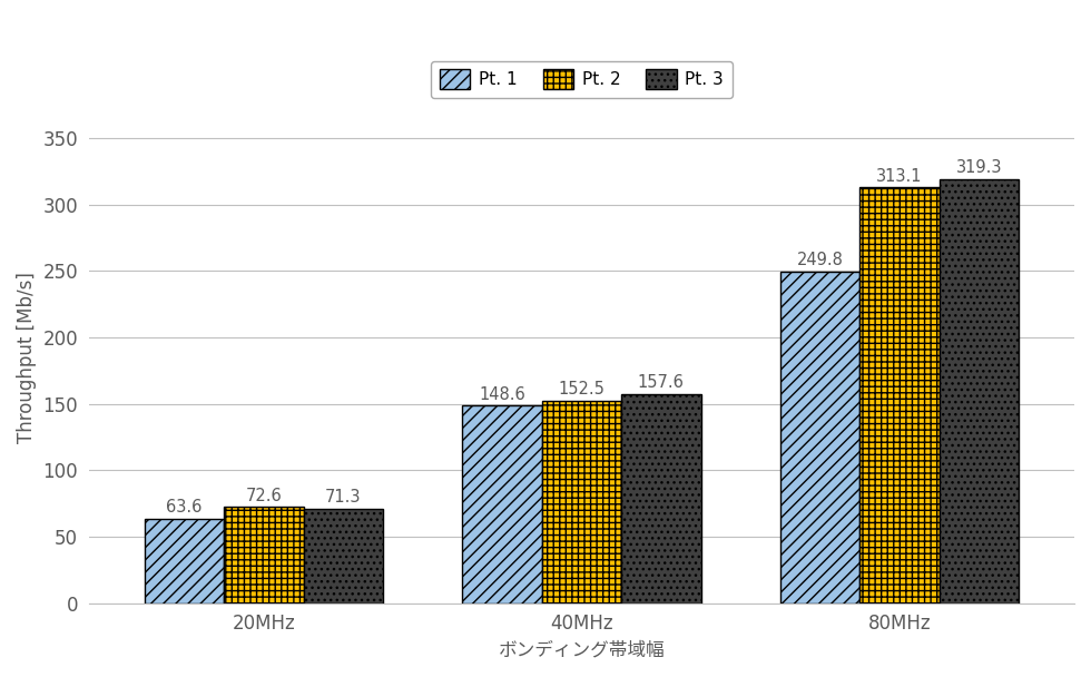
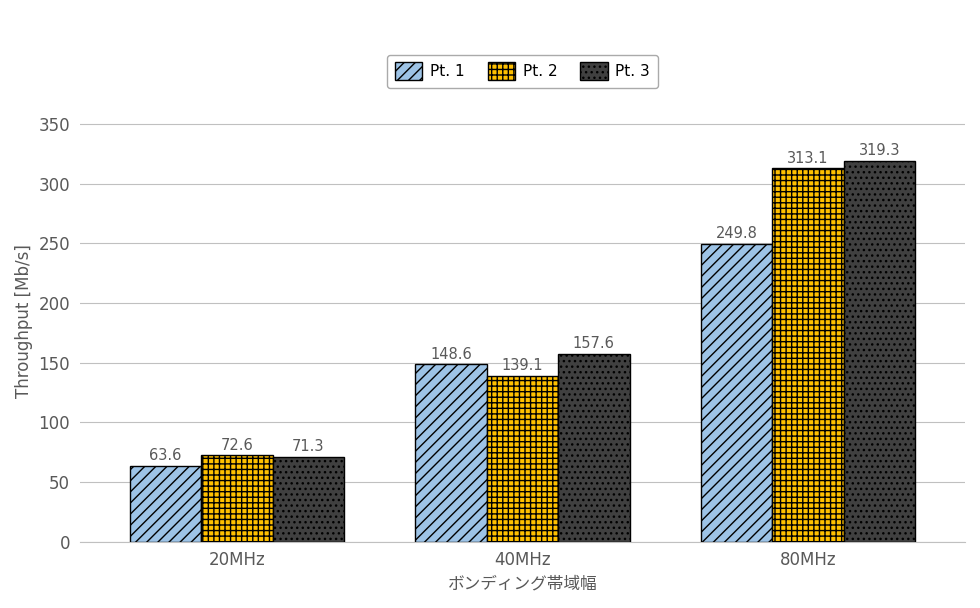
Pt. 2/40MHz: 152.5 -> 139.1
